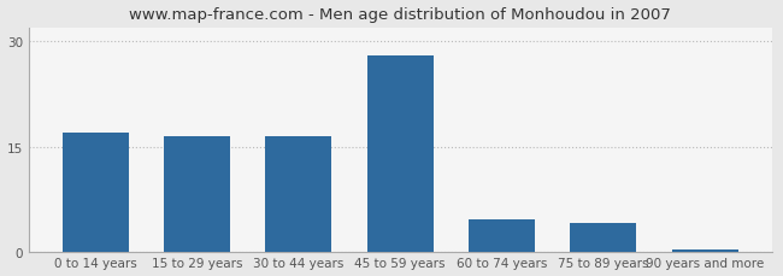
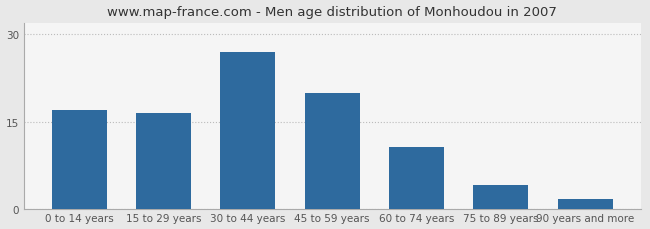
30 to 44 years: 16.5 -> 27.0
45 to 59 years: 28.0 -> 20.0
60 to 74 years: 4.5 -> 10.6
90 years and more: 0.2 -> 1.6
